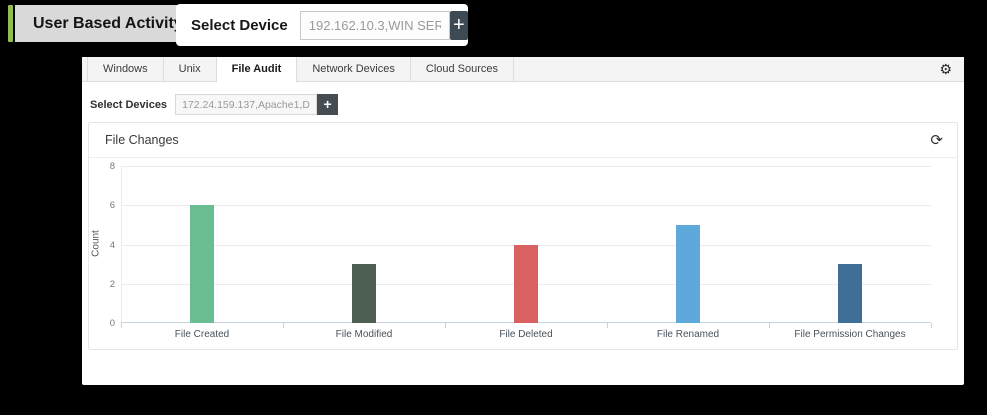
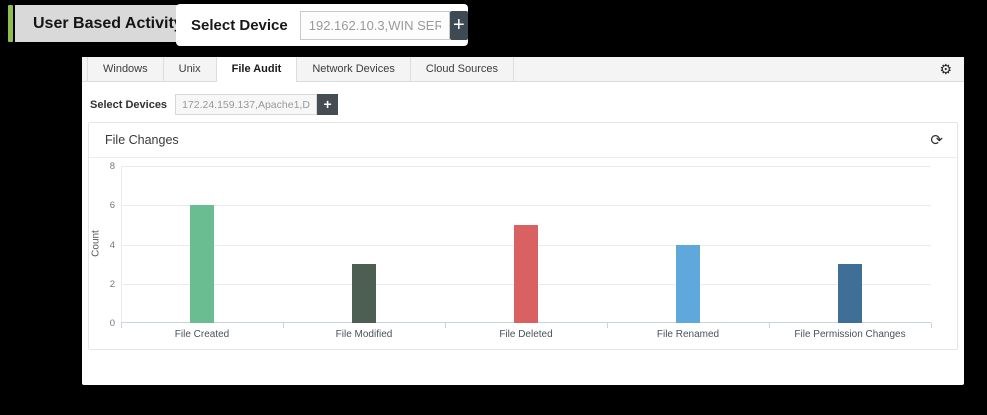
File Deleted: 4 -> 5
File Renamed: 5 -> 4
